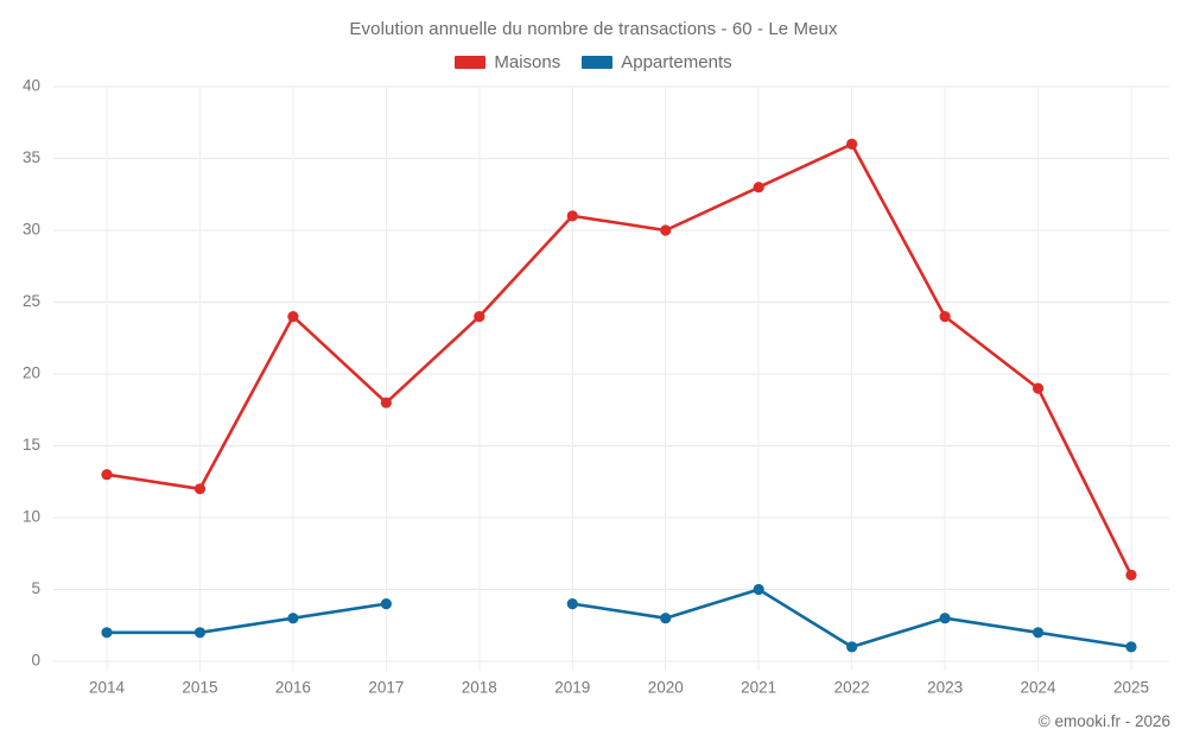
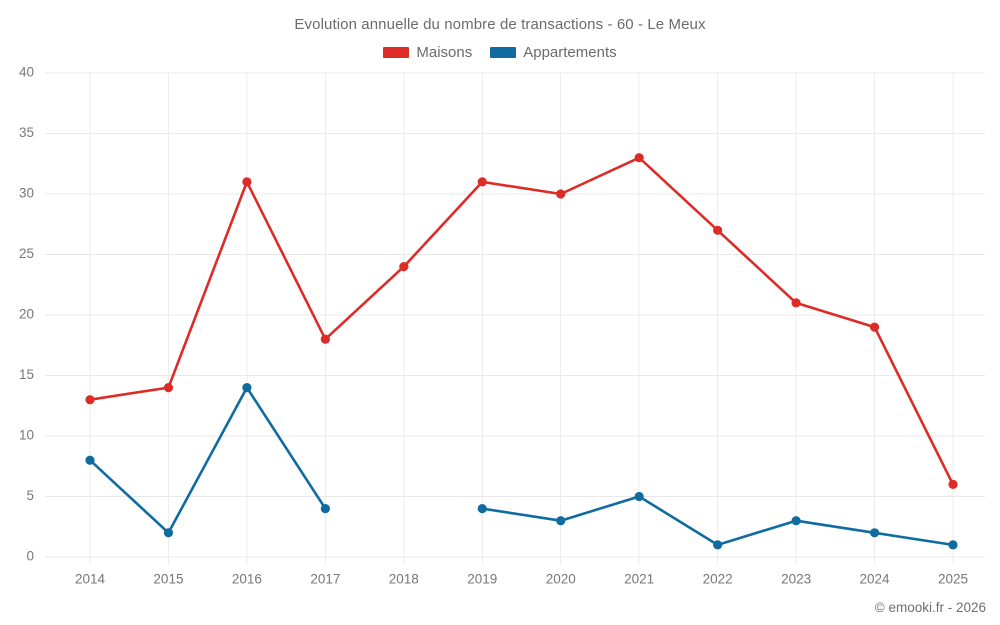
Appartements/2014: 2 -> 8
Maisons/2015: 12 -> 14
Maisons/2016: 24 -> 31
Appartements/2016: 3 -> 14
Maisons/2022: 36 -> 27
Maisons/2023: 24 -> 21
